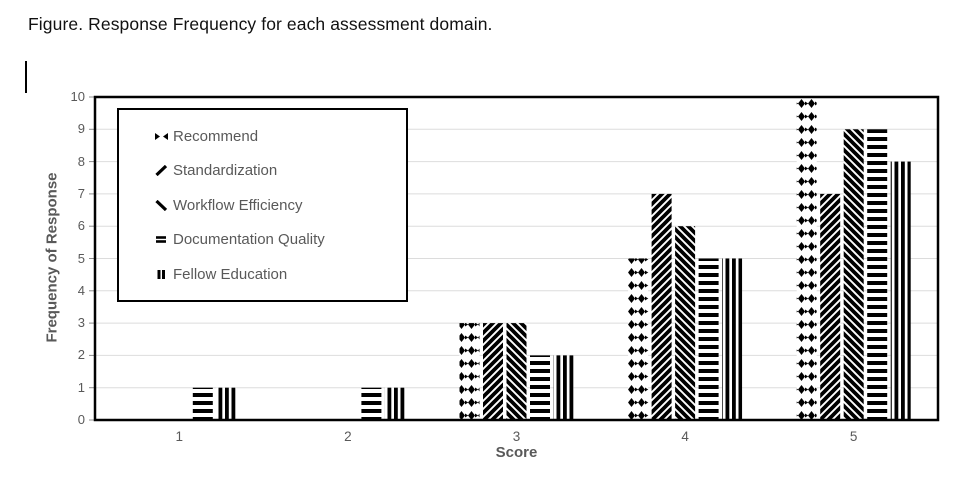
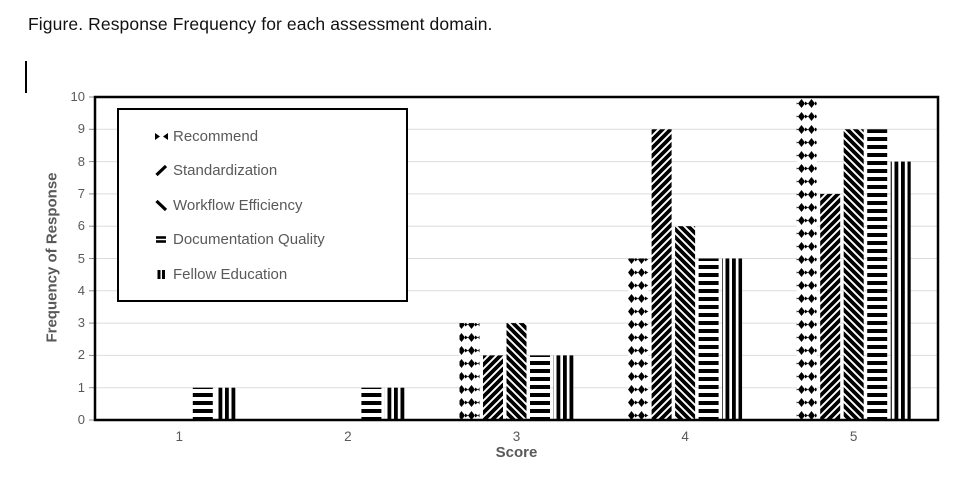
Standardization/3: 3 -> 2
Standardization/4: 7 -> 9
